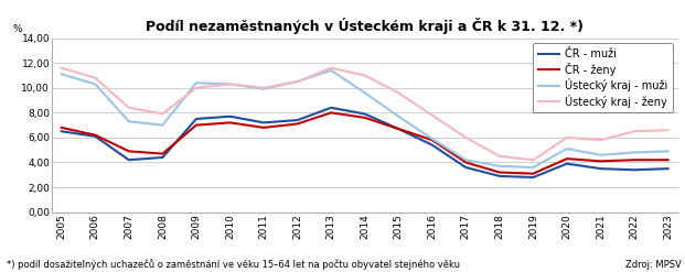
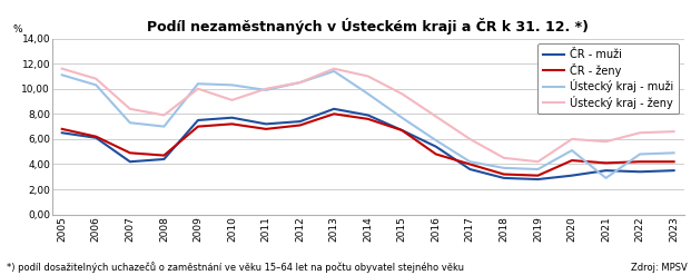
Ústecký kraj - ženy/2010: 10,3 -> 9,1
ČR - ženy/2016: 5,8 -> 4,8
ČR - muži/2020: 3,9 -> 3,1
Ústecký kraj - muži/2021: 4,6 -> 2,9
